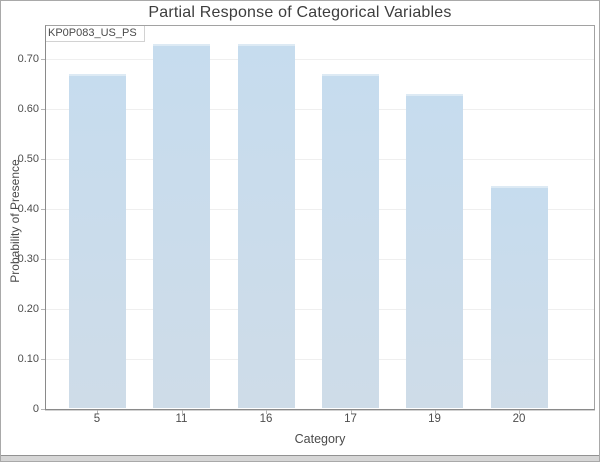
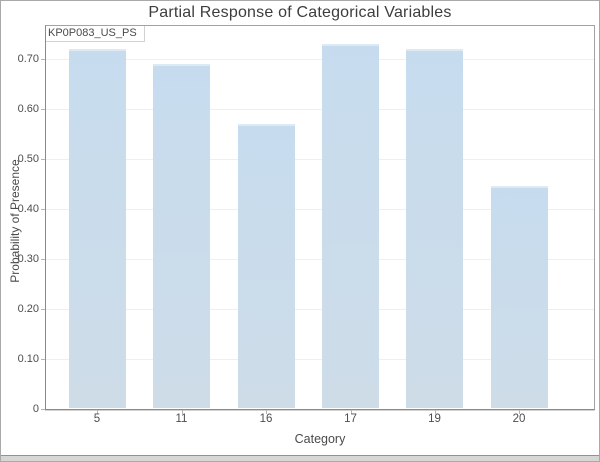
5: 0.67 -> 0.72
11: 0.73 -> 0.69
16: 0.73 -> 0.57
17: 0.67 -> 0.73
19: 0.63 -> 0.72
